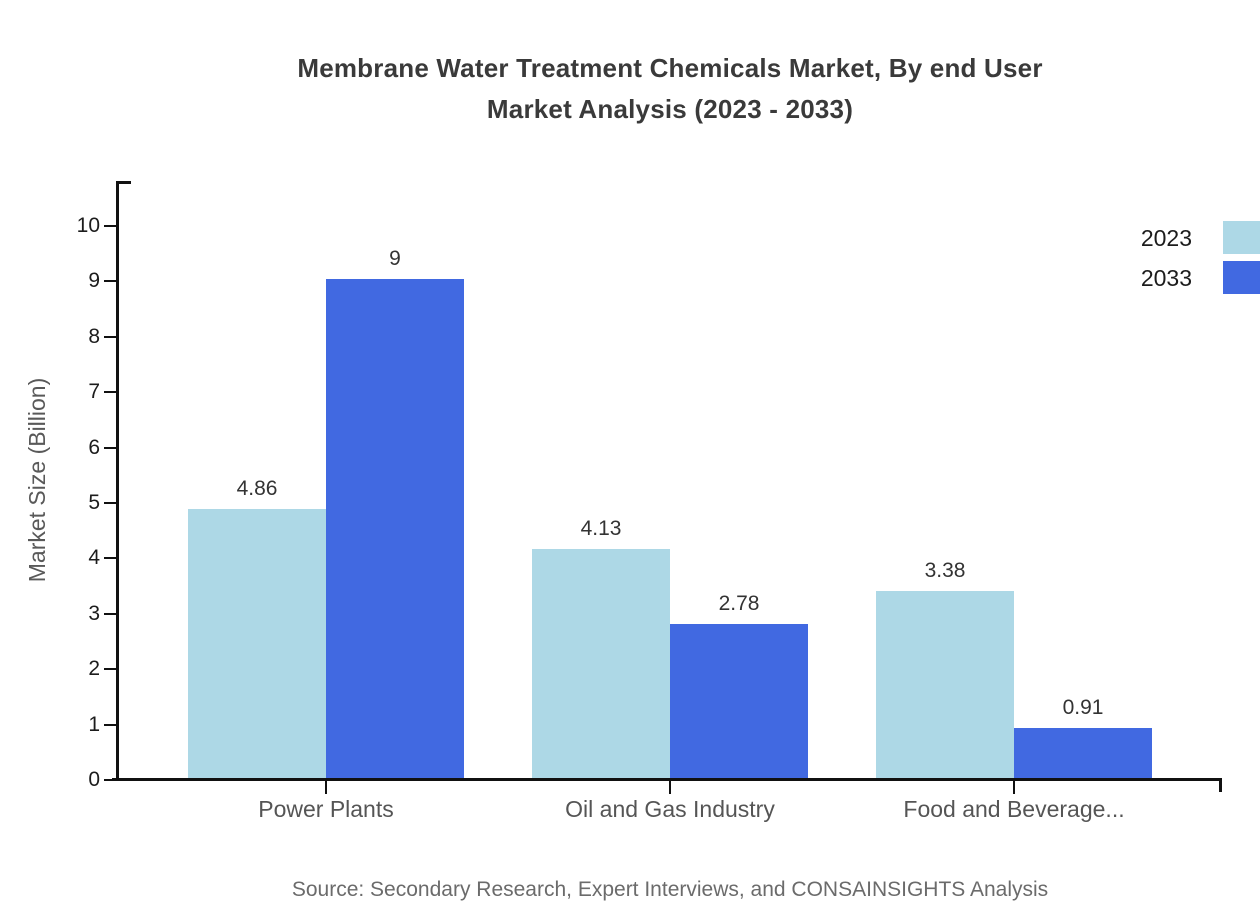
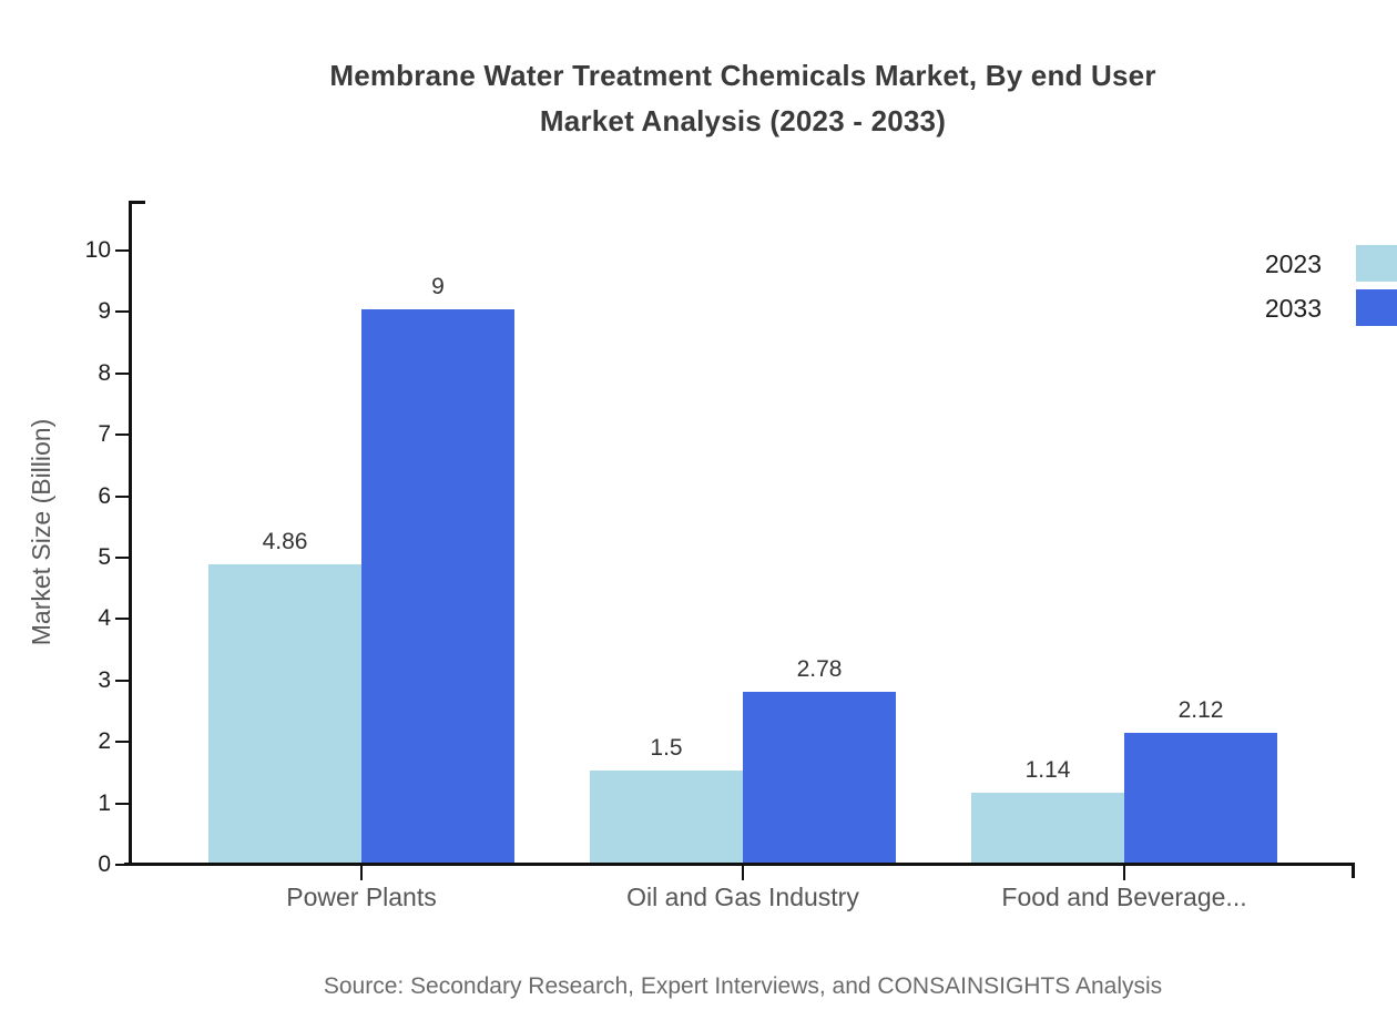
2023/Oil and Gas Industry: 4.13 -> 1.5
2023/Food and Beverage...: 3.38 -> 1.14
2033/Food and Beverage...: 0.91 -> 2.12
